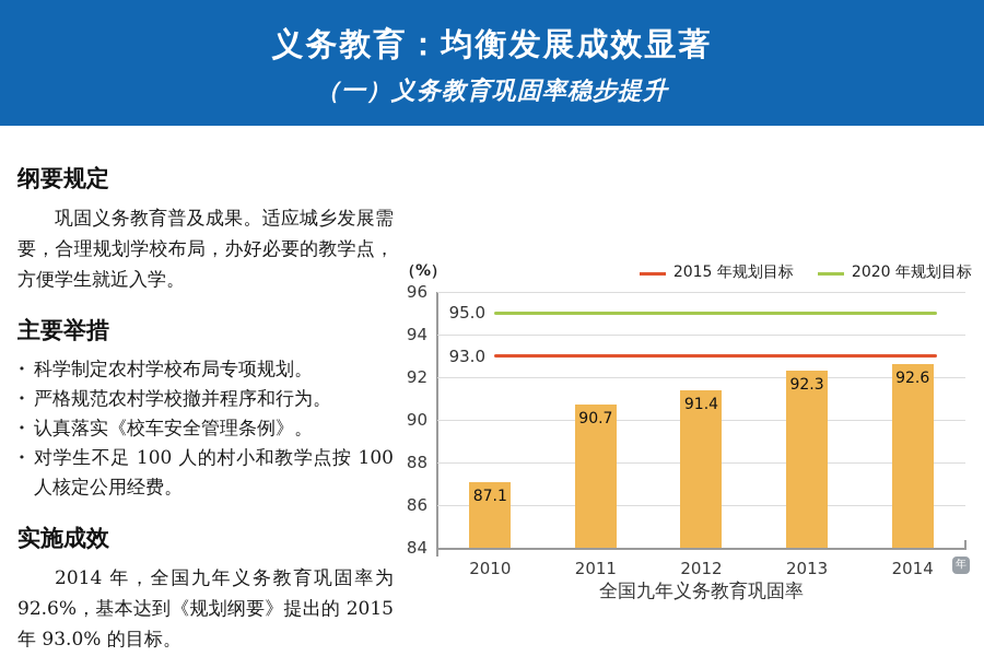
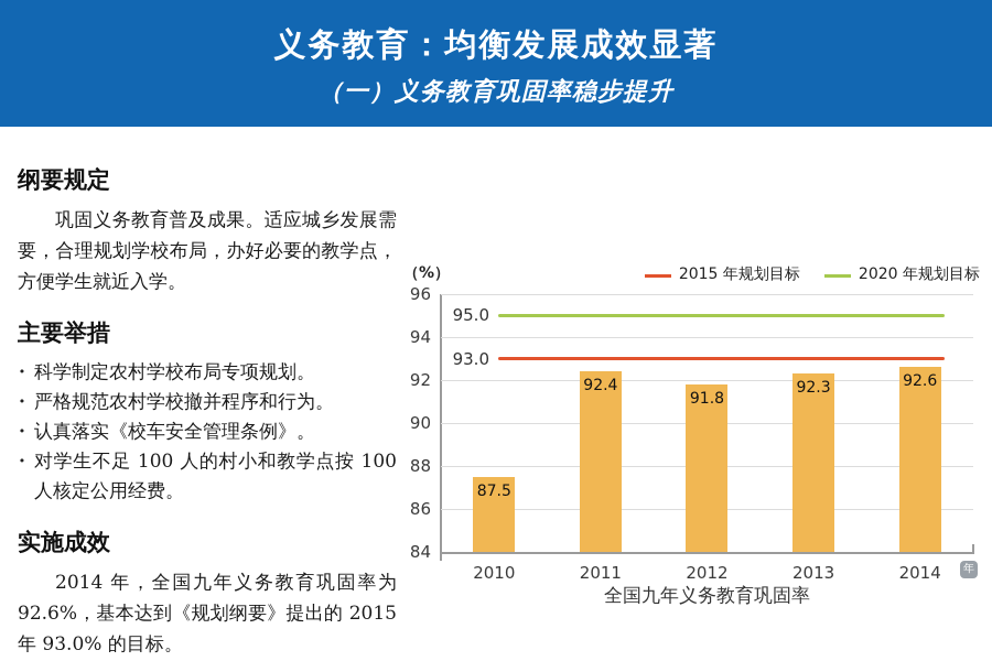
2010: 87.1 -> 87.5
2011: 90.7 -> 92.4
2012: 91.4 -> 91.8
